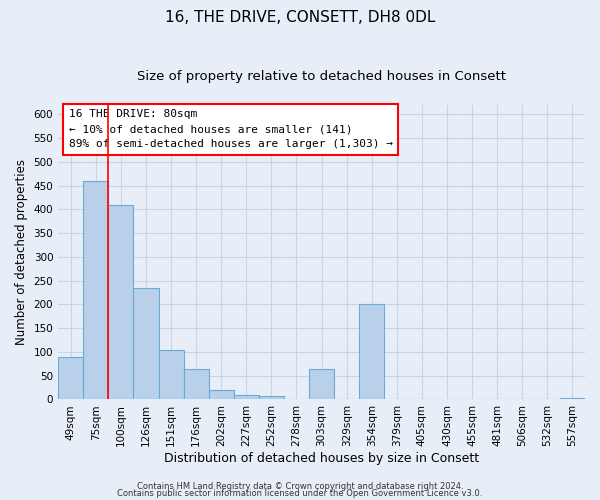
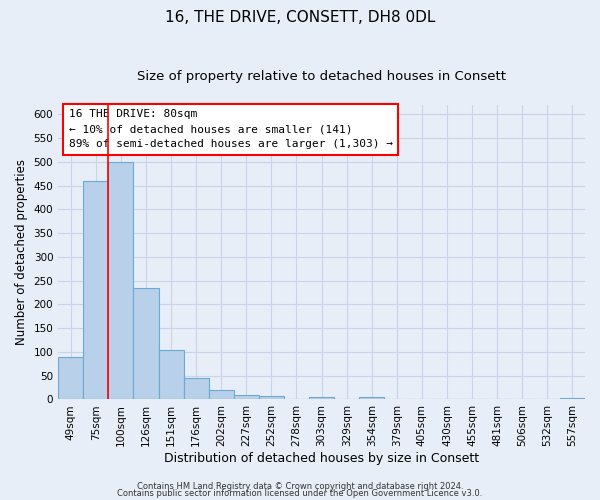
100sqm: 410 -> 500
176sqm: 65 -> 46
303sqm: 65 -> 5
354sqm: 200 -> 6
